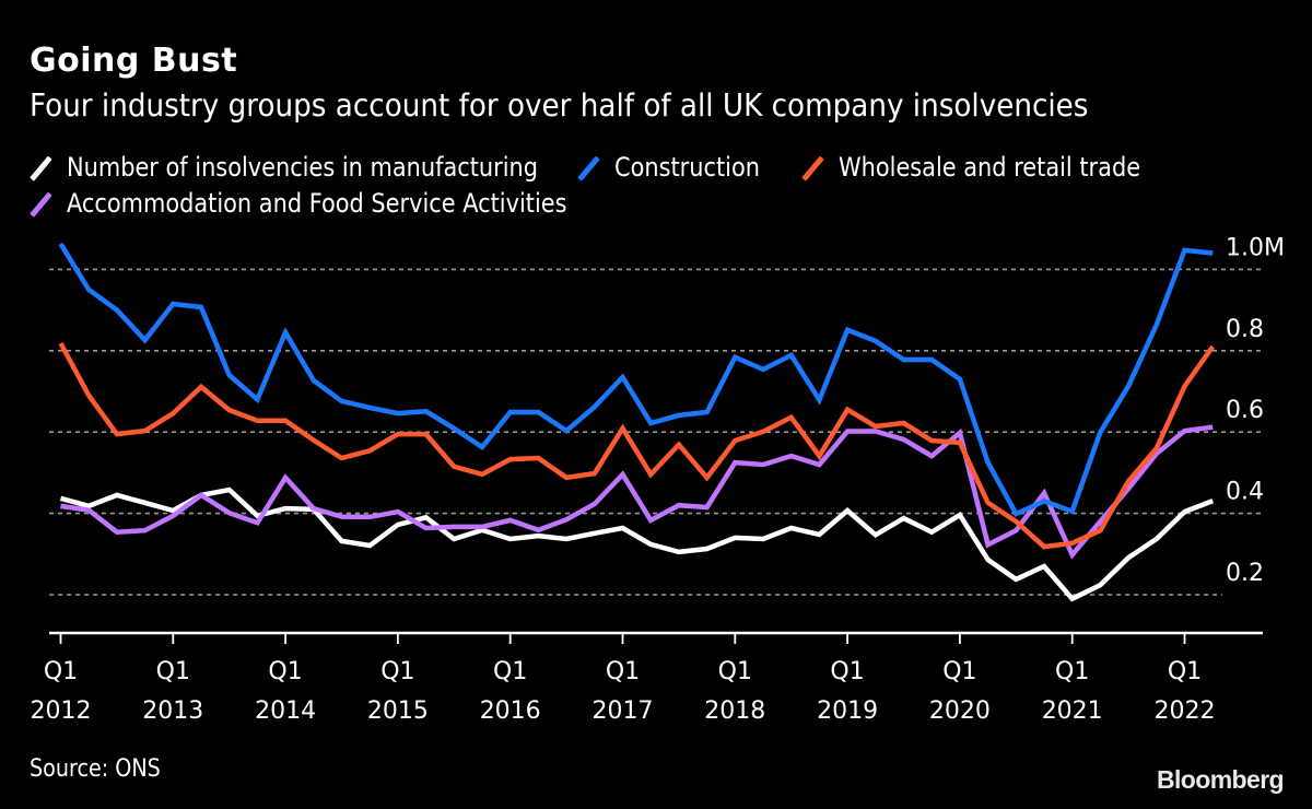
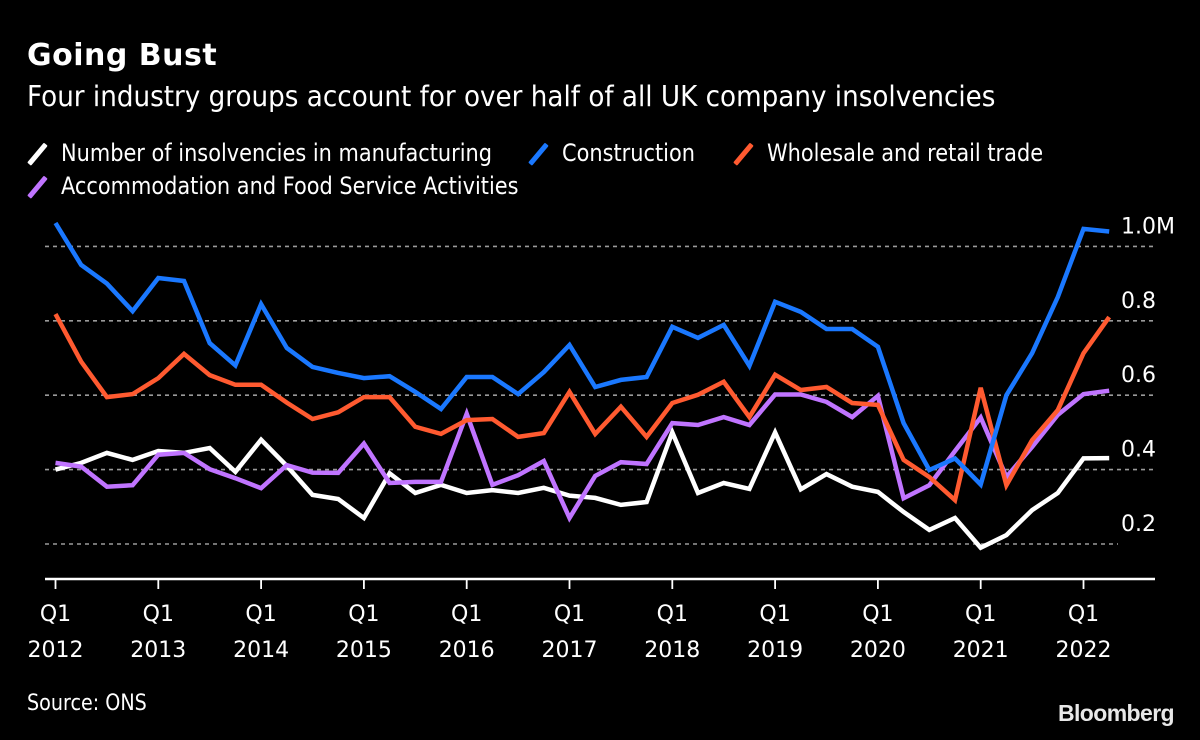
Number of insolvencies in manufacturing/Q1 2012: 0.44M -> 0.40M
Number of insolvencies in manufacturing/Q1 2013: 0.41M -> 0.45M
Accommodation and Food Service Activities/Q1 2013: 0.39M -> 0.44M
Number of insolvencies in manufacturing/Q1 2014: 0.41M -> 0.48M
Accommodation and Food Service Activities/Q1 2014: 0.49M -> 0.35M
Number of insolvencies in manufacturing/Q1 2015: 0.37M -> 0.27M
Accommodation and Food Service Activities/Q1 2015: 0.40M -> 0.47M
Accommodation and Food Service Activities/Q1 2016: 0.38M -> 0.55M
Number of insolvencies in manufacturing/Q1 2017: 0.36M -> 0.33M
Accommodation and Food Service Activities/Q1 2017: 0.50M -> 0.27M
Number of insolvencies in manufacturing/Q1 2018: 0.34M -> 0.50M
Number of insolvencies in manufacturing/Q1 2019: 0.41M -> 0.50M
Number of insolvencies in manufacturing/Q1 2020: 0.40M -> 0.34M
Construction/Q1 2021: 0.41M -> 0.36M
Wholesale and retail trade/Q1 2021: 0.33M -> 0.62M
Accommodation and Food Service Activities/Q1 2021: 0.30M -> 0.54M
Number of insolvencies in manufacturing/Q1 2022: 0.40M -> 0.43M
